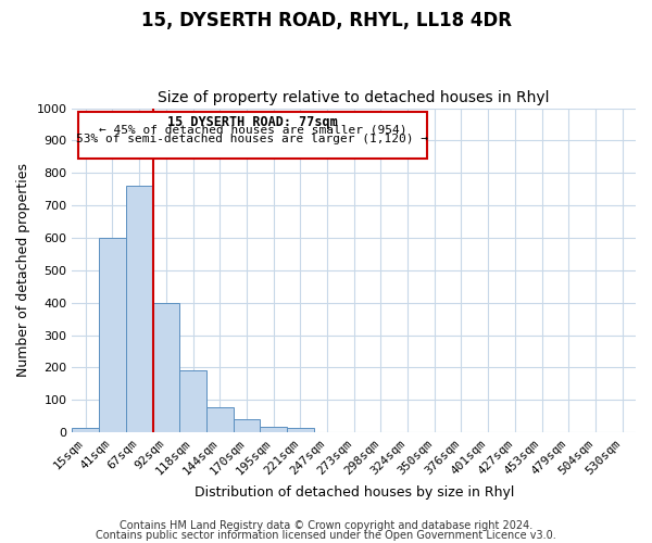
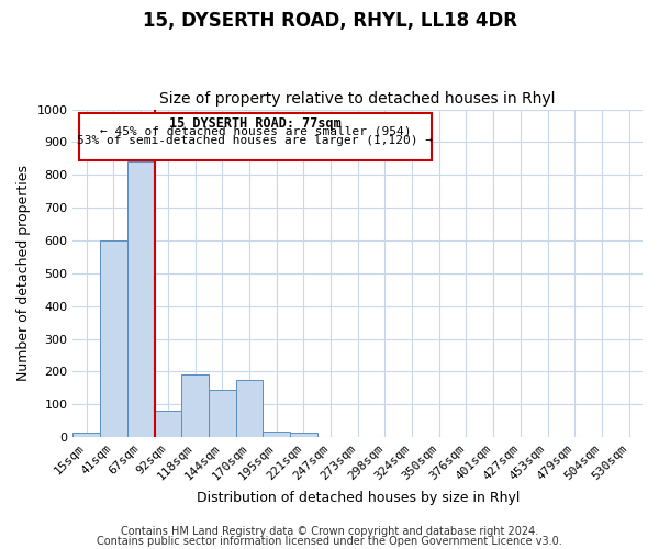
67sqm: 760 -> 840
92sqm: 400 -> 80
144sqm: 78 -> 145
170sqm: 40 -> 175
